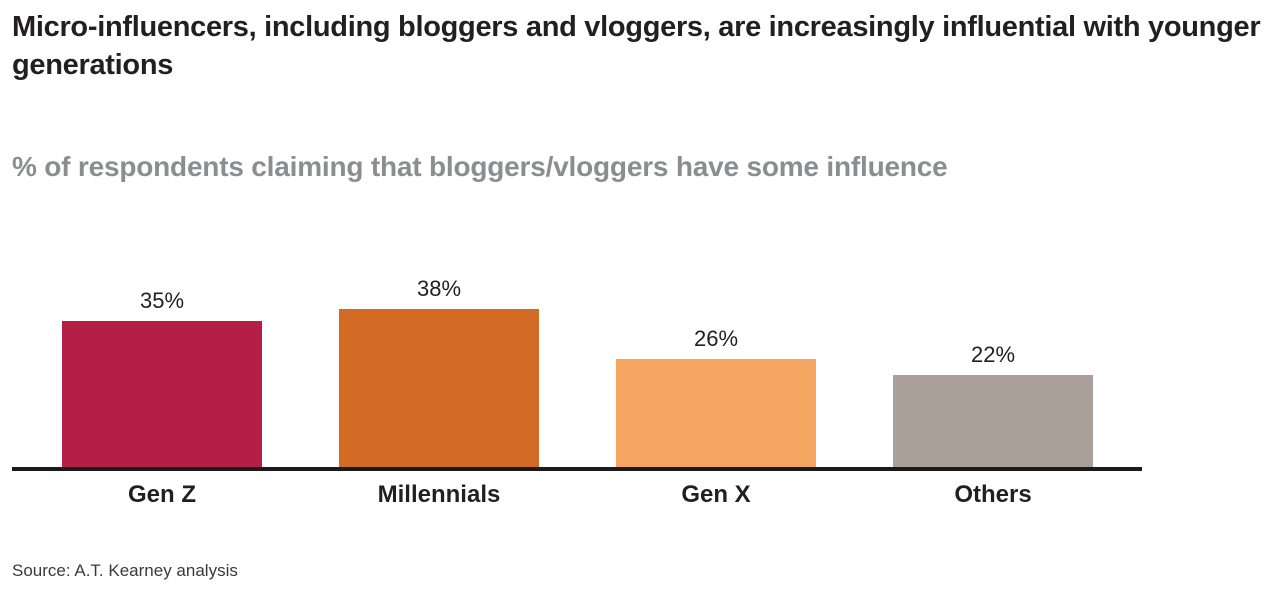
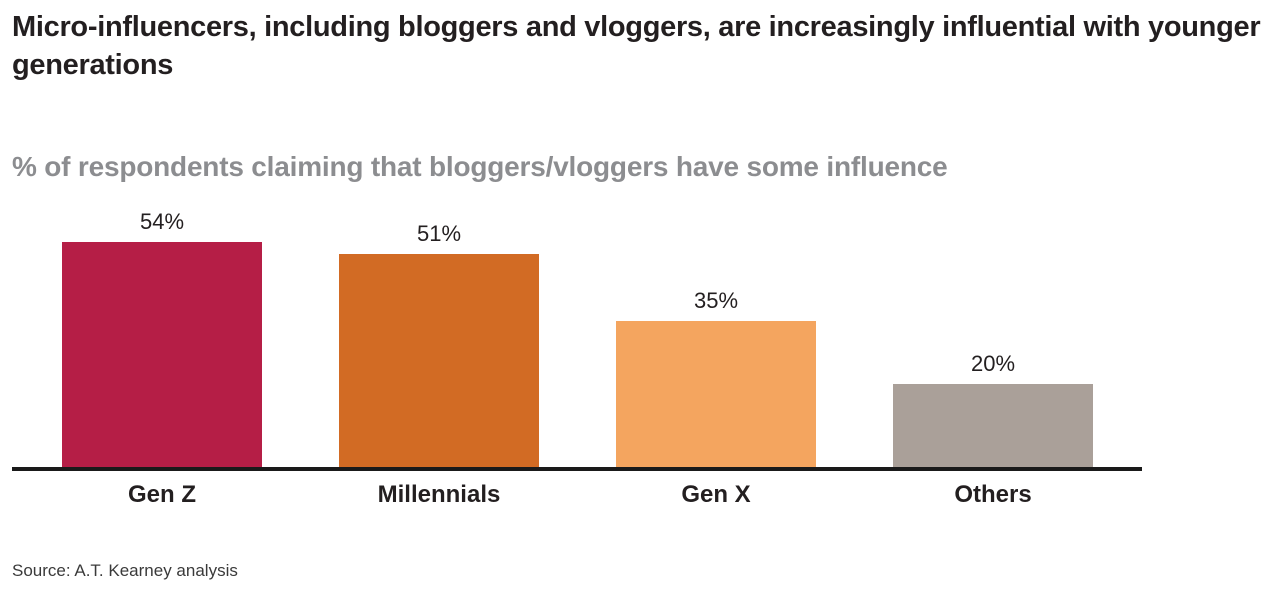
Gen Z: 35% -> 54%
Millennials: 38% -> 51%
Gen X: 26% -> 35%
Others: 22% -> 20%
